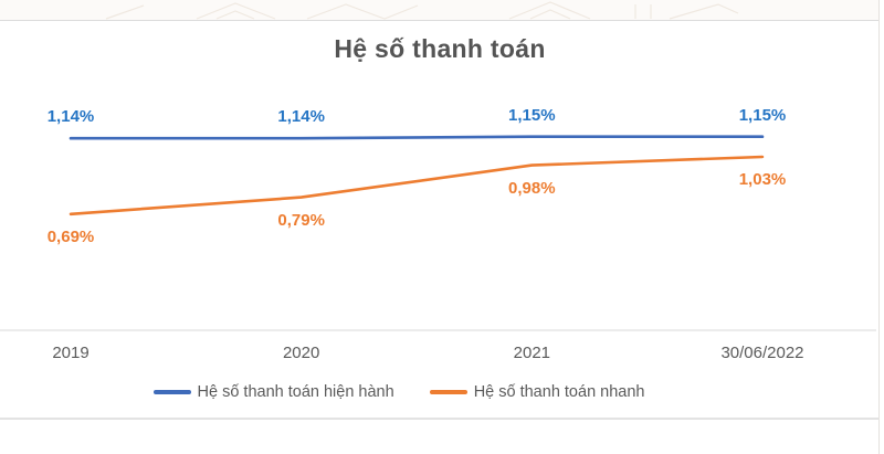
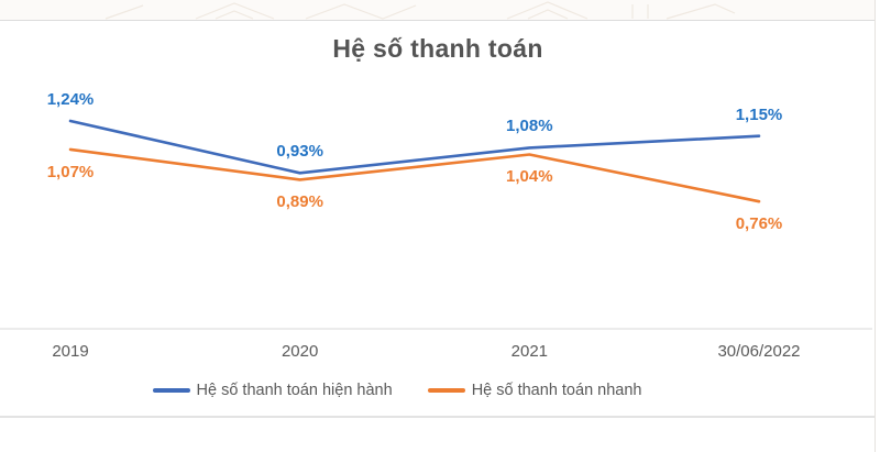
Hệ số thanh toán hiện hành/2019: 1,14% -> 1,24%
Hệ số thanh toán nhanh/2019: 0,69% -> 1,07%
Hệ số thanh toán hiện hành/2020: 1,14% -> 0,93%
Hệ số thanh toán nhanh/2020: 0,79% -> 0,89%
Hệ số thanh toán hiện hành/2021: 1,15% -> 1,08%
Hệ số thanh toán nhanh/2021: 0,98% -> 1,04%
Hệ số thanh toán nhanh/30/06/2022: 1,03% -> 0,76%
